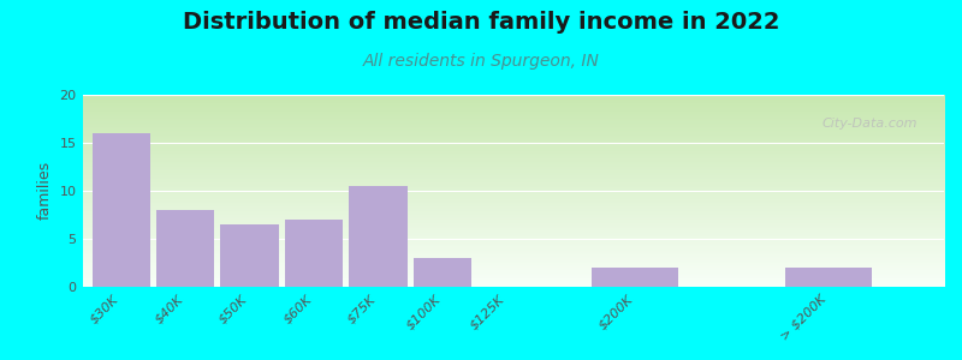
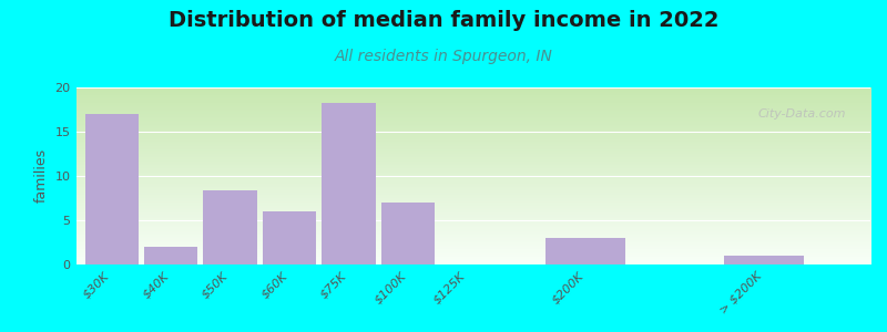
$30K: 16.0 -> 17.0
$40K: 8.0 -> 2.0
$50K: 6.5 -> 8.4
$60K: 7.0 -> 6.0
$75K: 10.5 -> 18.2
$100K: 3.0 -> 7.0
$200K: 2.0 -> 3.0
> $200K: 2.0 -> 1.0
